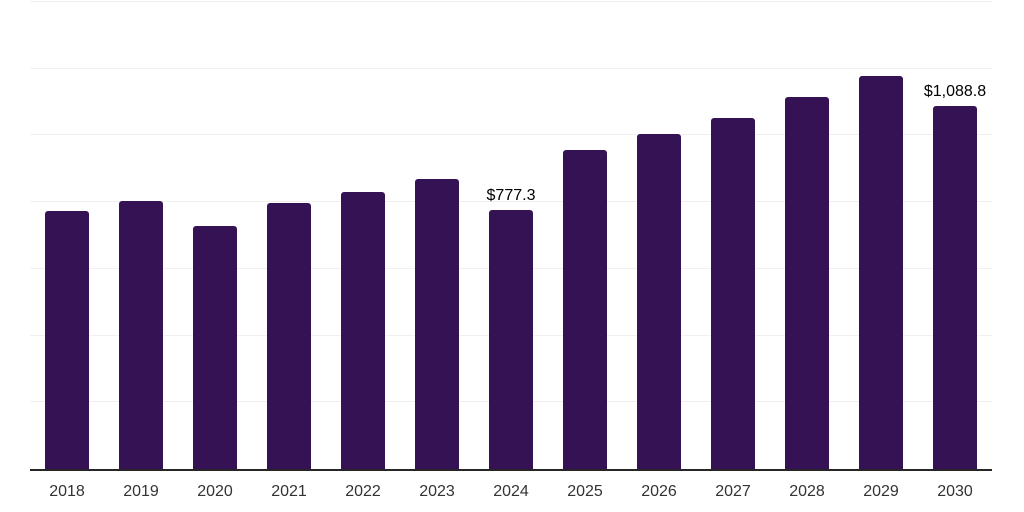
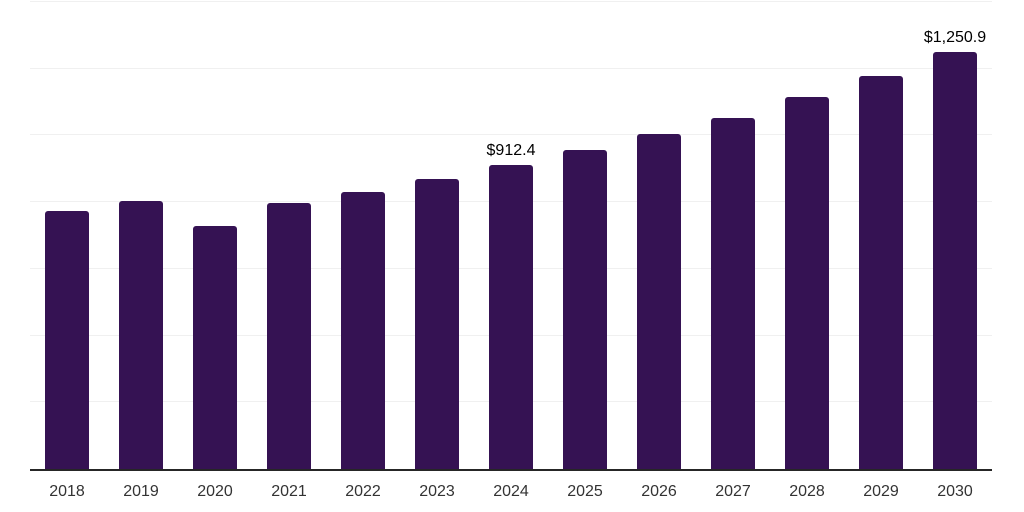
2024: $777.3 -> $912.4
2030: $1,088.8 -> $1,250.9
